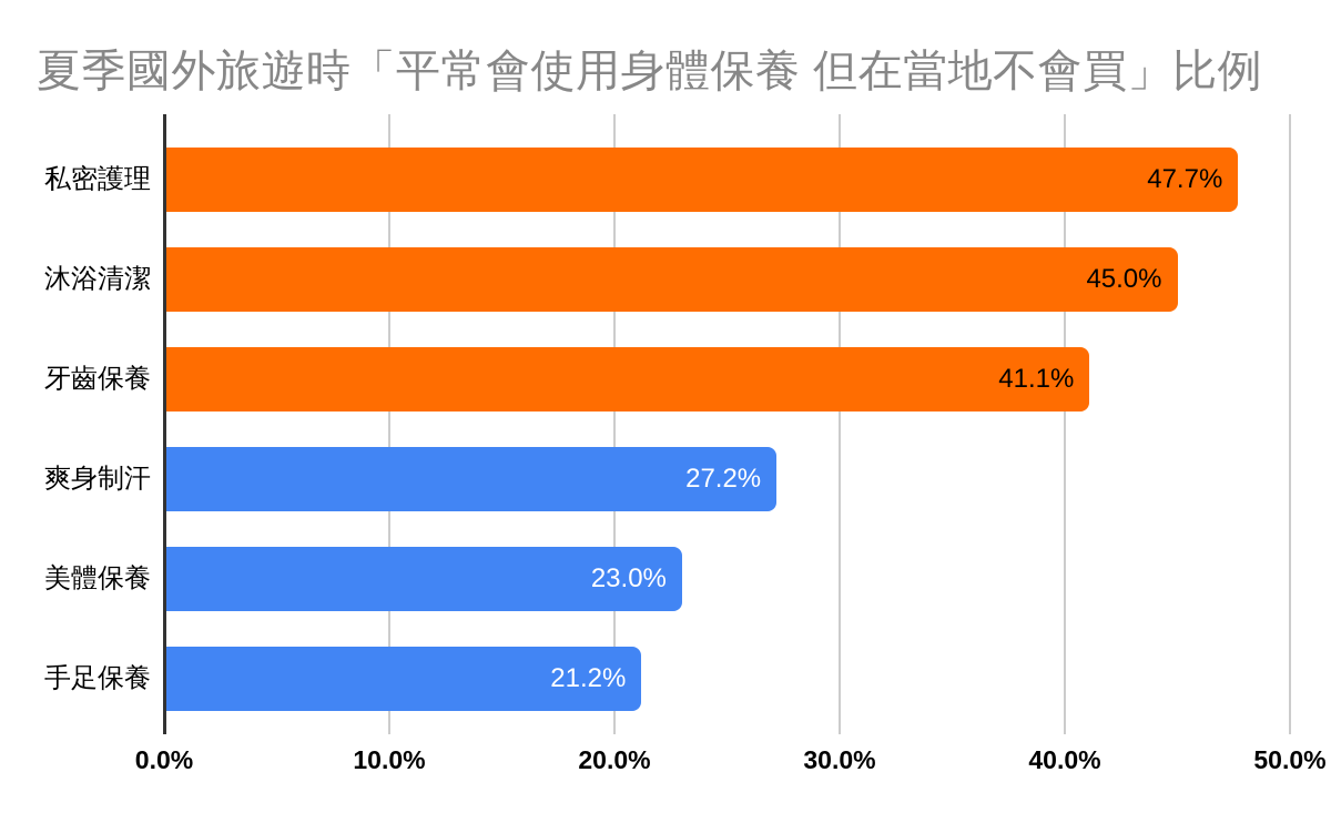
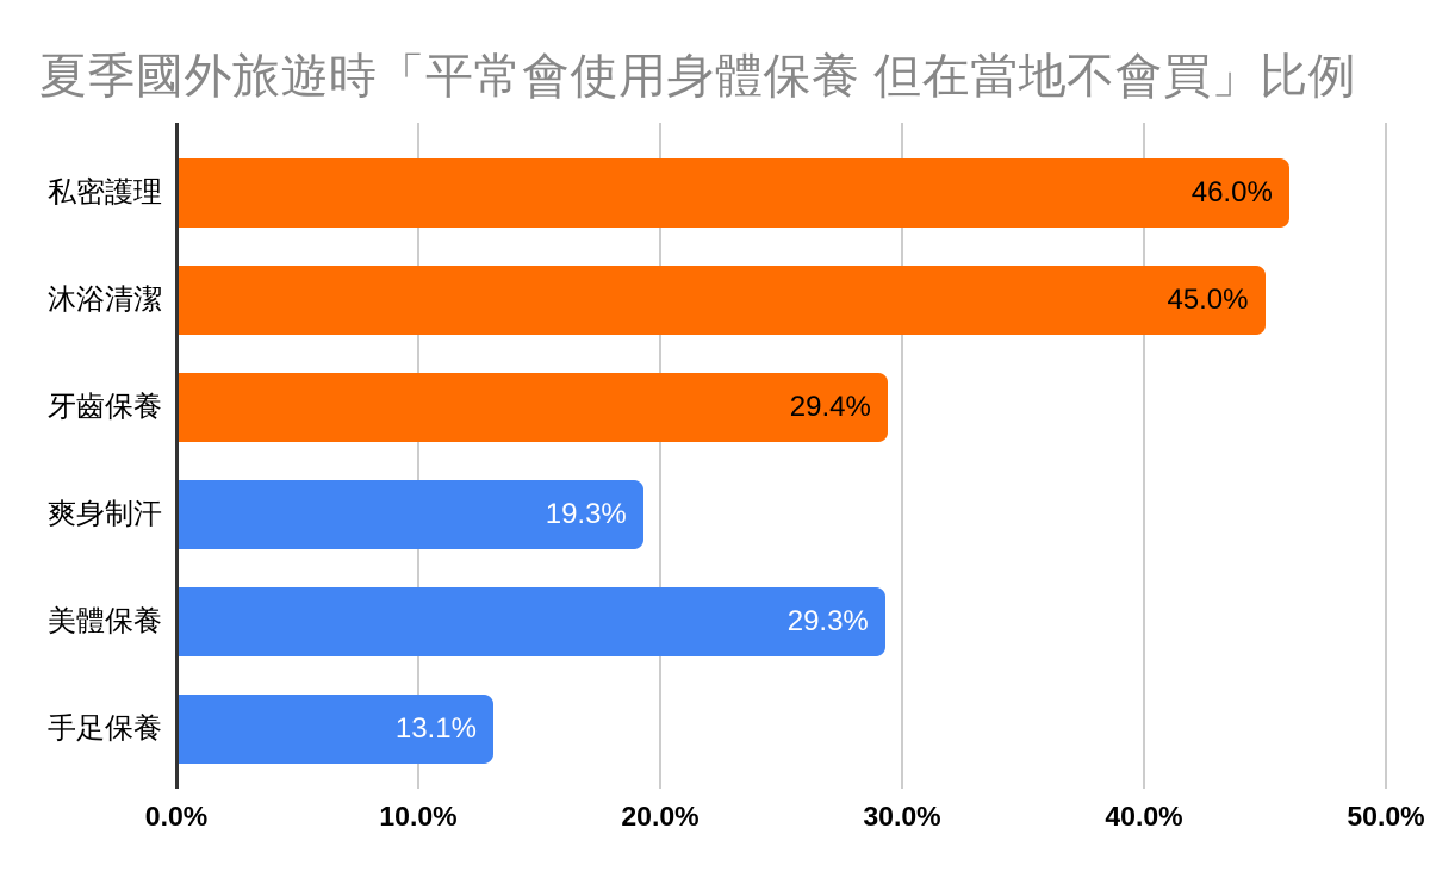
私密護理: 47.7% -> 46.0%
牙齒保養: 41.1% -> 29.4%
爽身制汗: 27.2% -> 19.3%
美體保養: 23.0% -> 29.3%
手足保養: 21.2% -> 13.1%
